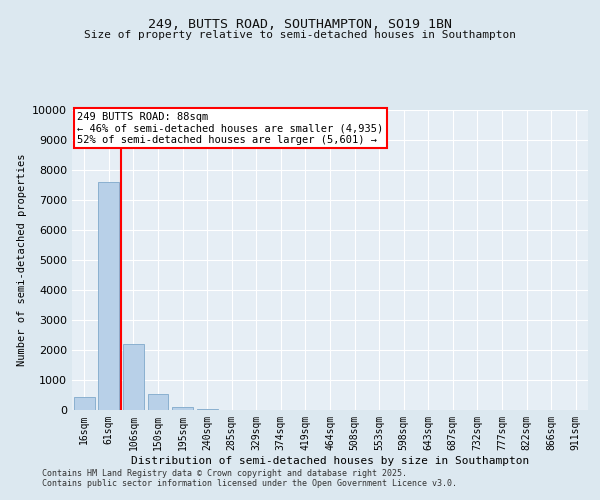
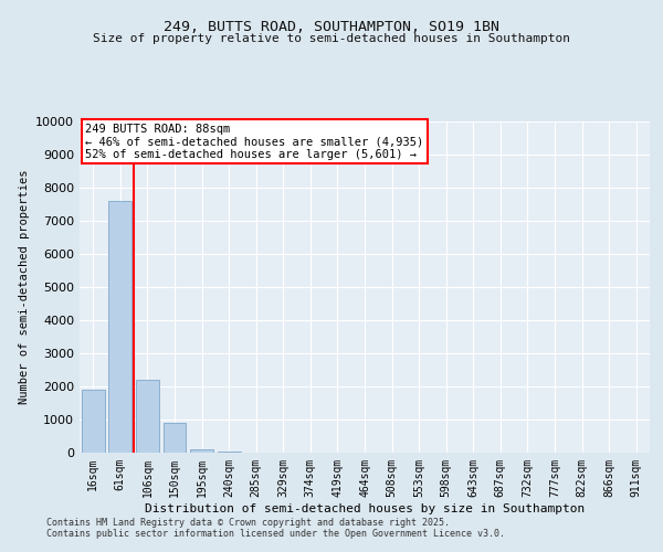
16sqm: 430 -> 1900
150sqm: 550 -> 900
